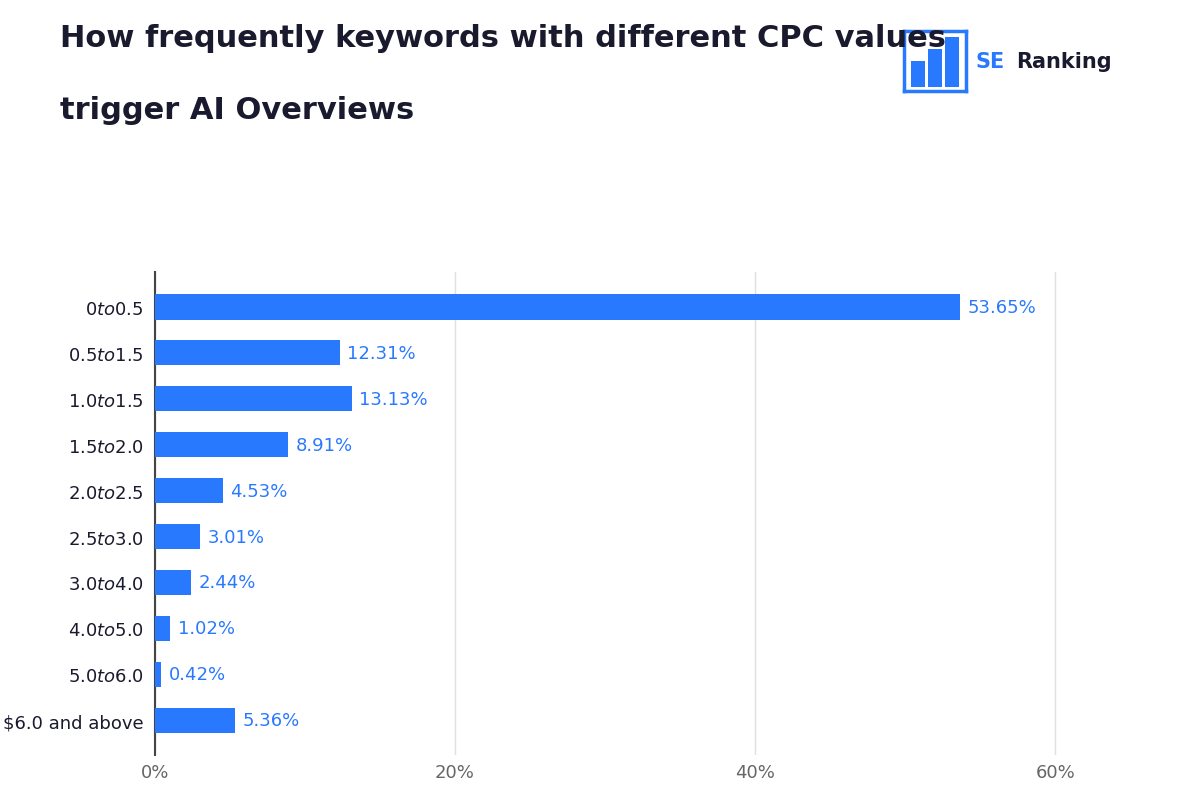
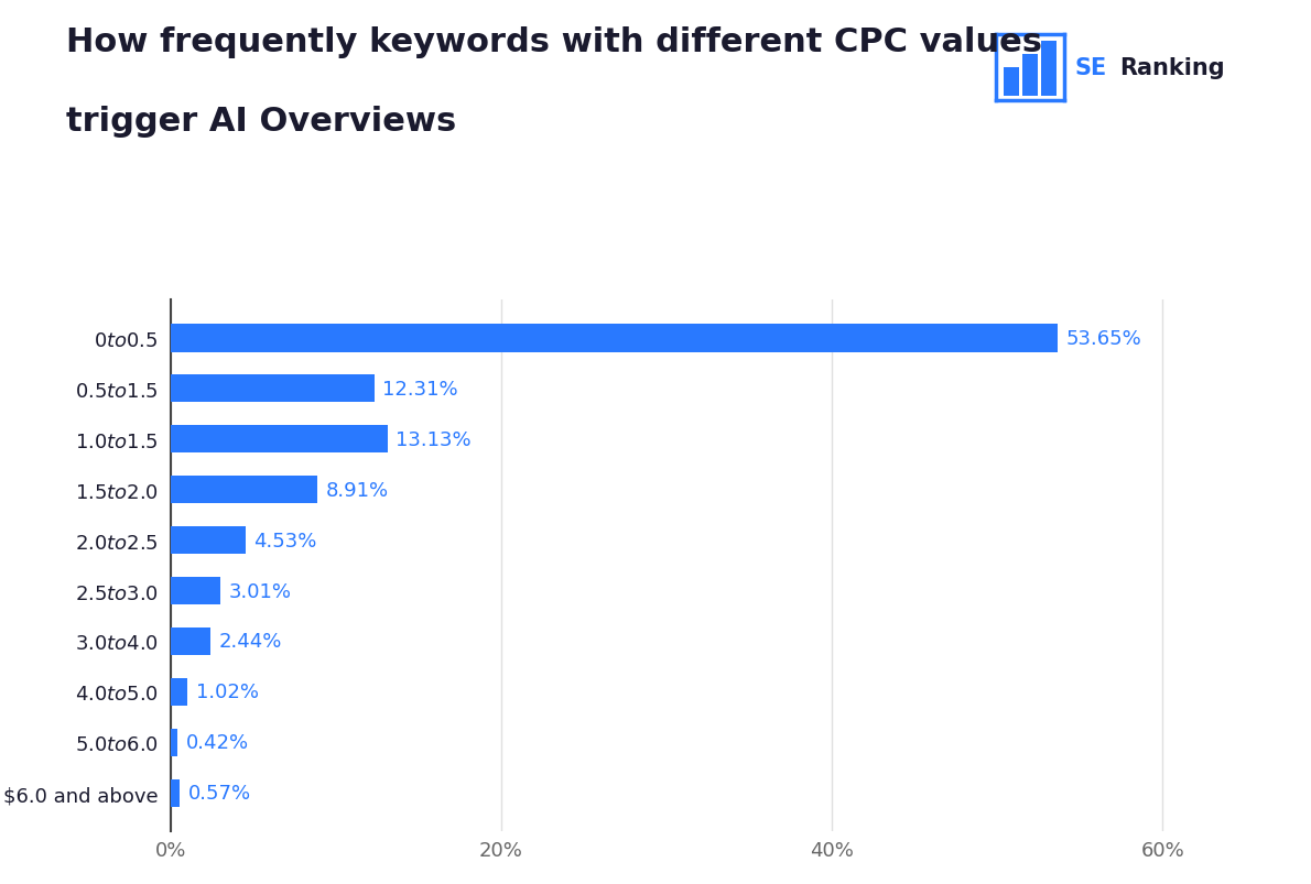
$6.0 and above: 5.36% -> 0.57%
